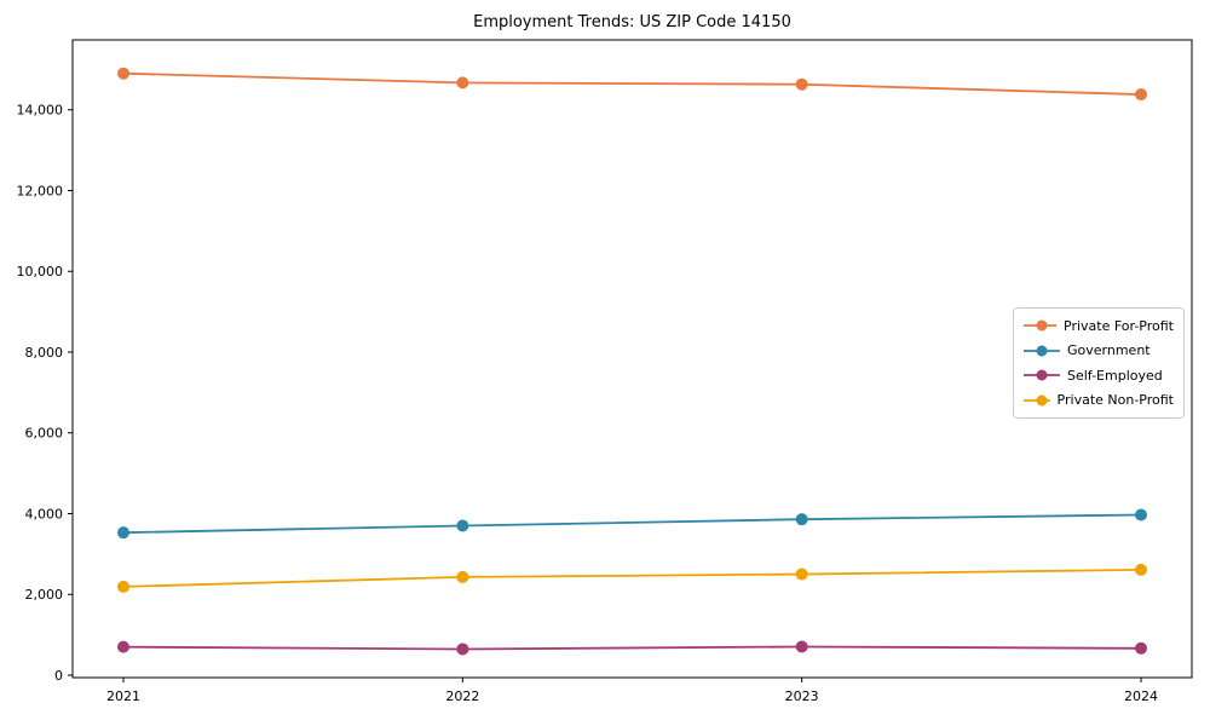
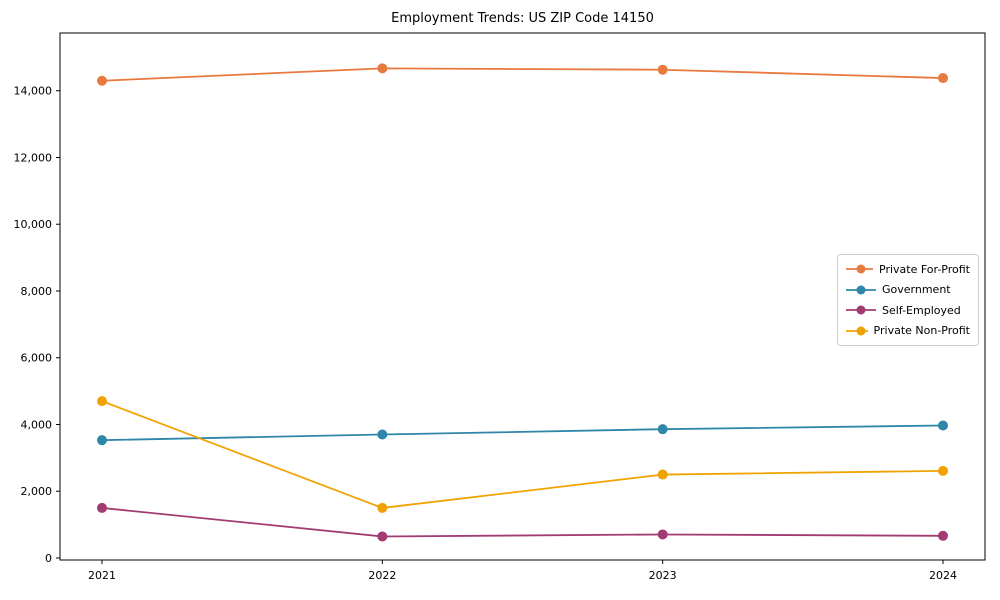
Private For-Profit/2021: 14900 -> 14300
Self-Employed/2021: 700 -> 1500
Private Non-Profit/2021: 2200 -> 4700
Private Non-Profit/2022: 2400 -> 1500
